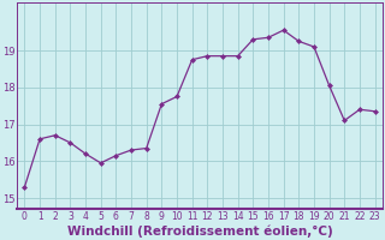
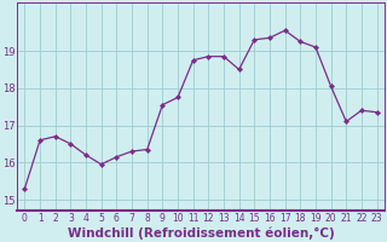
14: 18.85 -> 18.50
